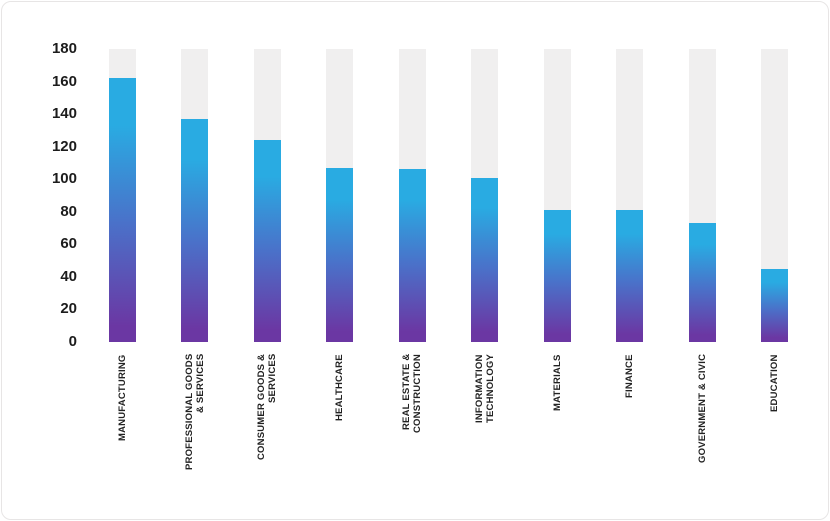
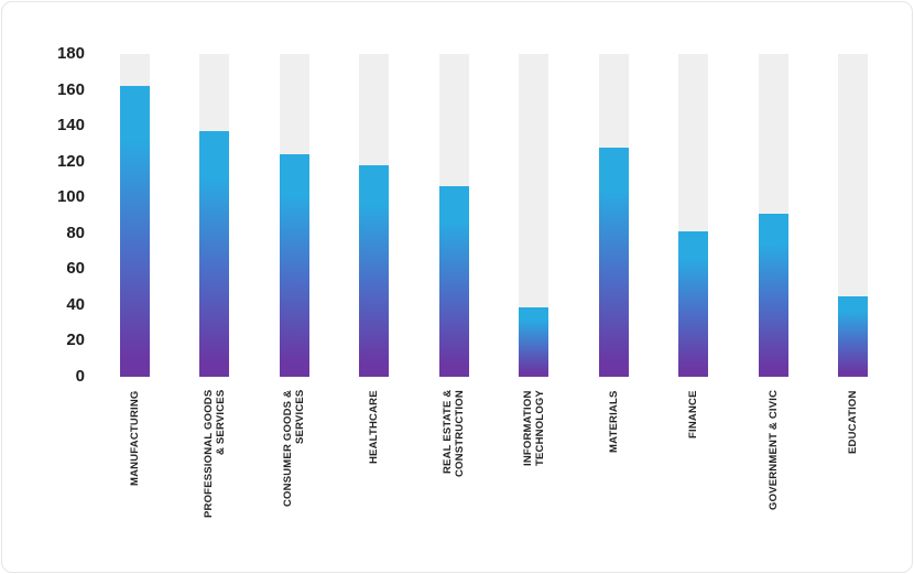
HEALTHCARE: 107 -> 118
INFORMATION TECHNOLOGY: 101 -> 39
MATERIALS: 81 -> 128
GOVERNMENT & CIVIC: 73 -> 91
